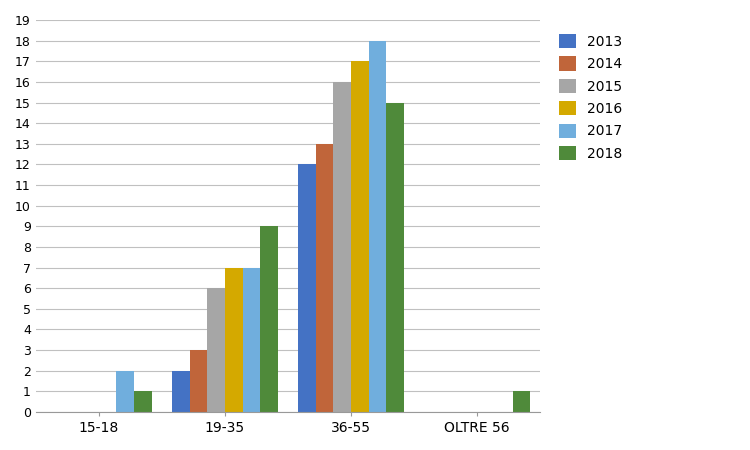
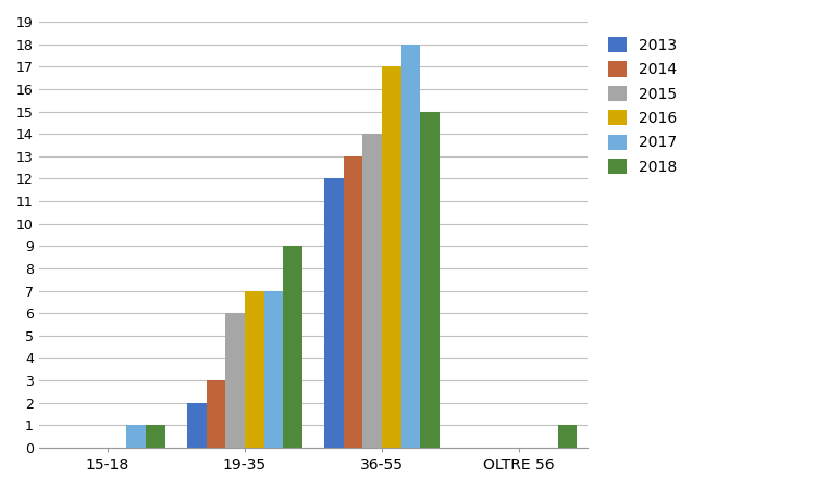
2017/15-18: 2 -> 1
2015/36-55: 16 -> 14
